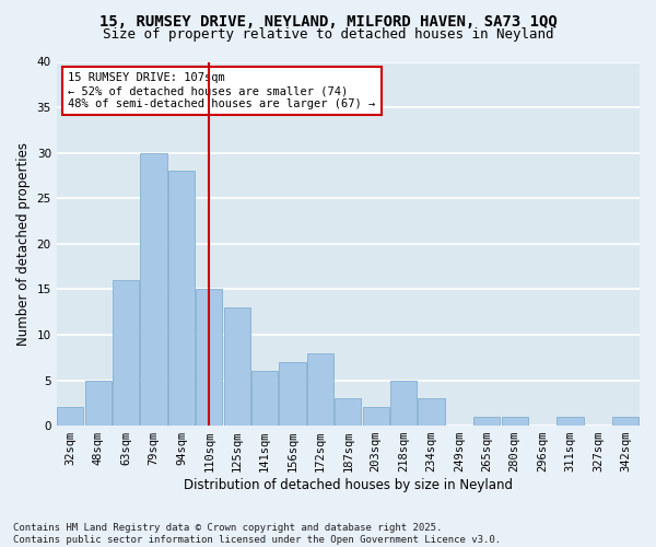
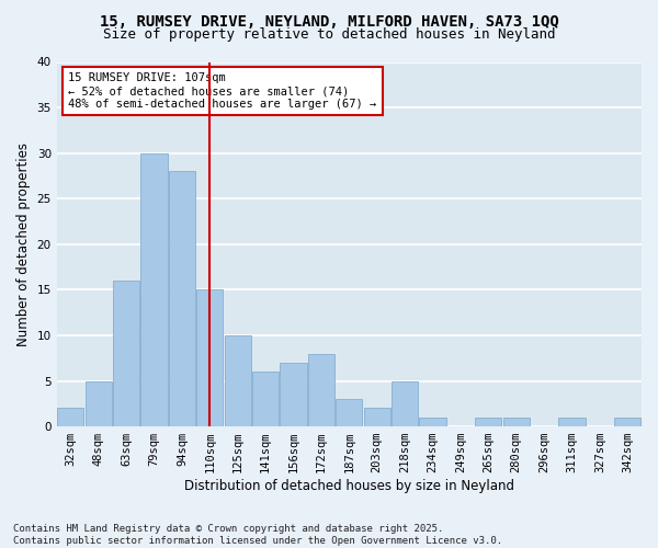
125sqm: 13 -> 10
234sqm: 3 -> 1
